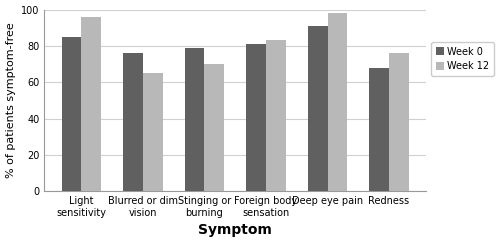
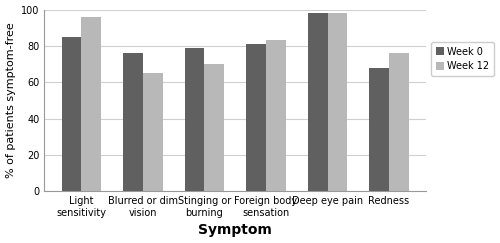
Week 0/Deep eye pain: 91 -> 98
